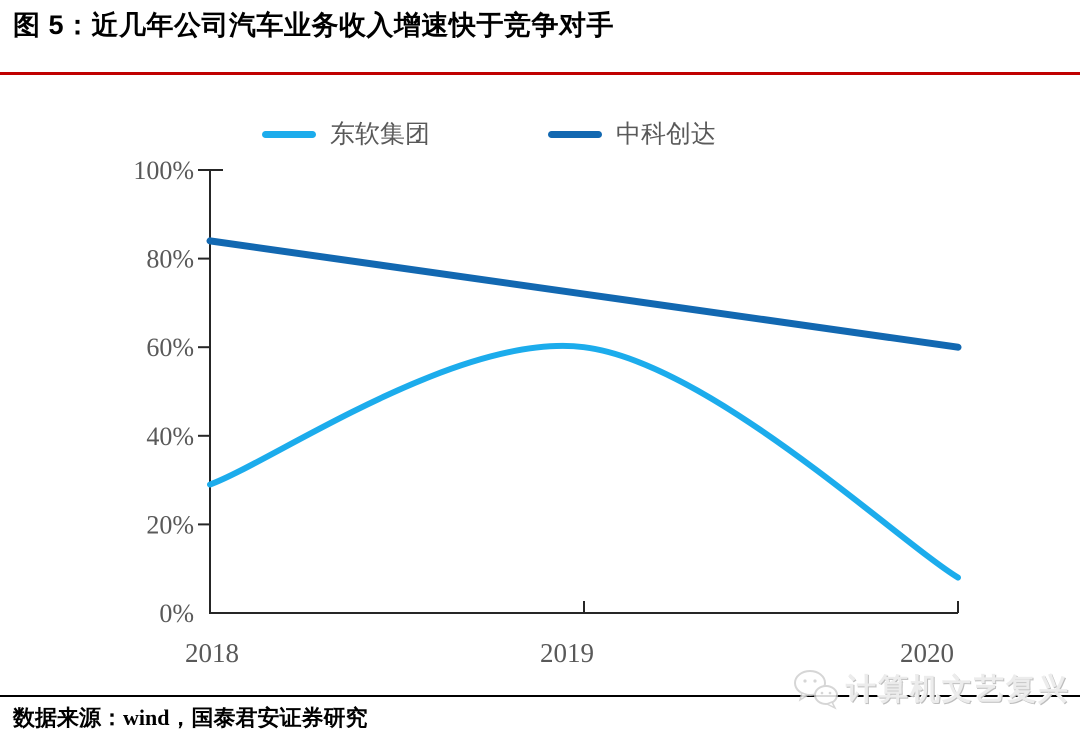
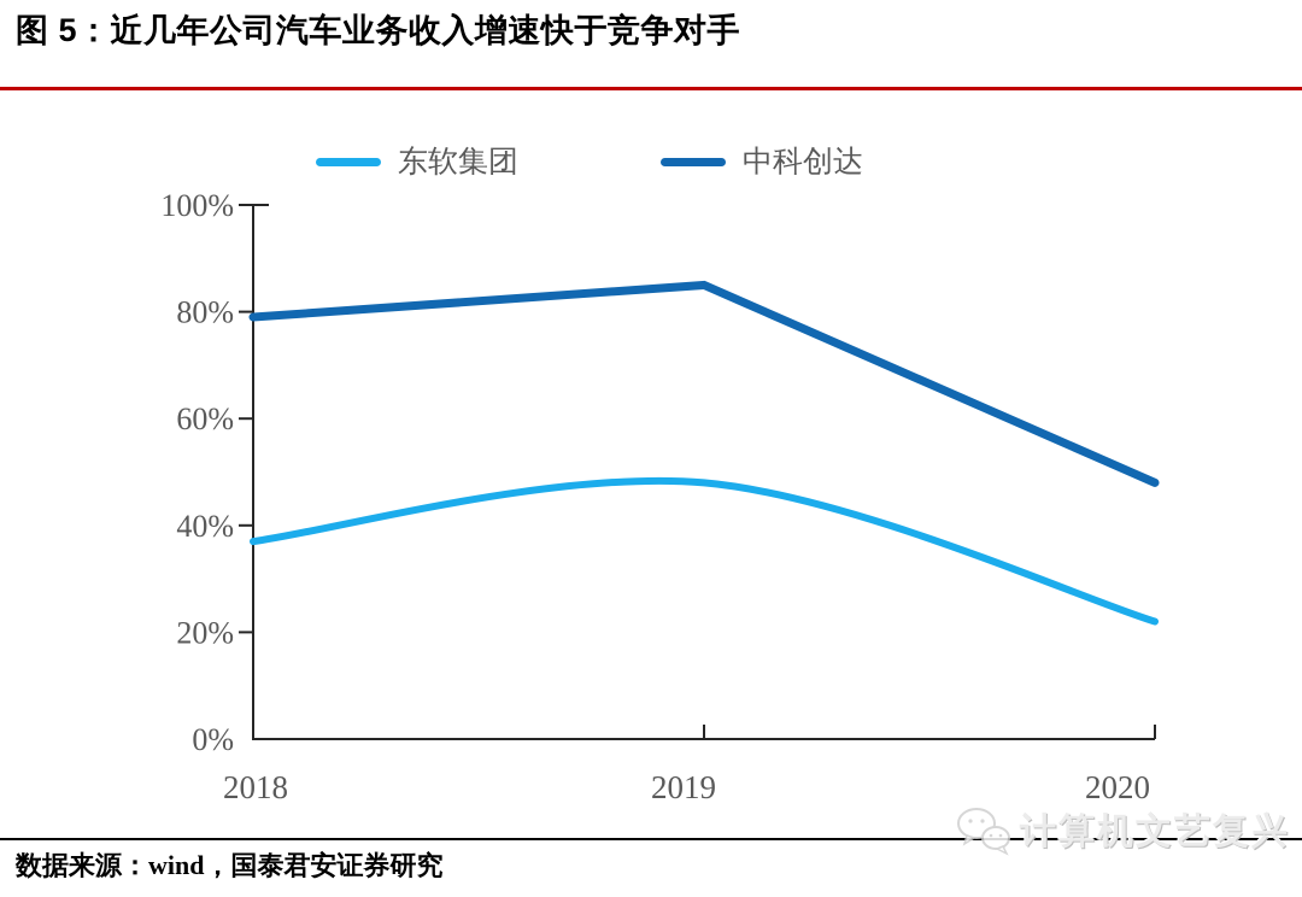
东软集团/2018: 29% -> 37%
中科创达/2018: 84% -> 79%
东软集团/2019: 60% -> 48%
中科创达/2019: 72% -> 85%
东软集团/2020: 8% -> 22%
中科创达/2020: 60% -> 48%
